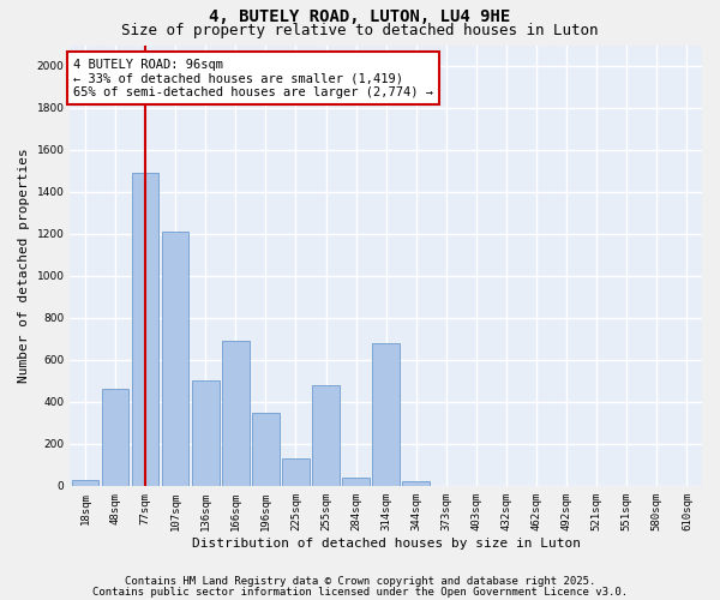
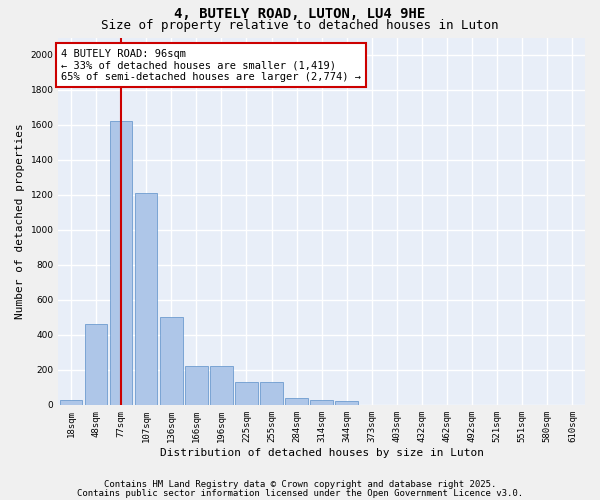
77sqm: 1490 -> 1620
166sqm: 690 -> 220
196sqm: 350 -> 220
255sqm: 480 -> 130
314sqm: 680 -> 30
